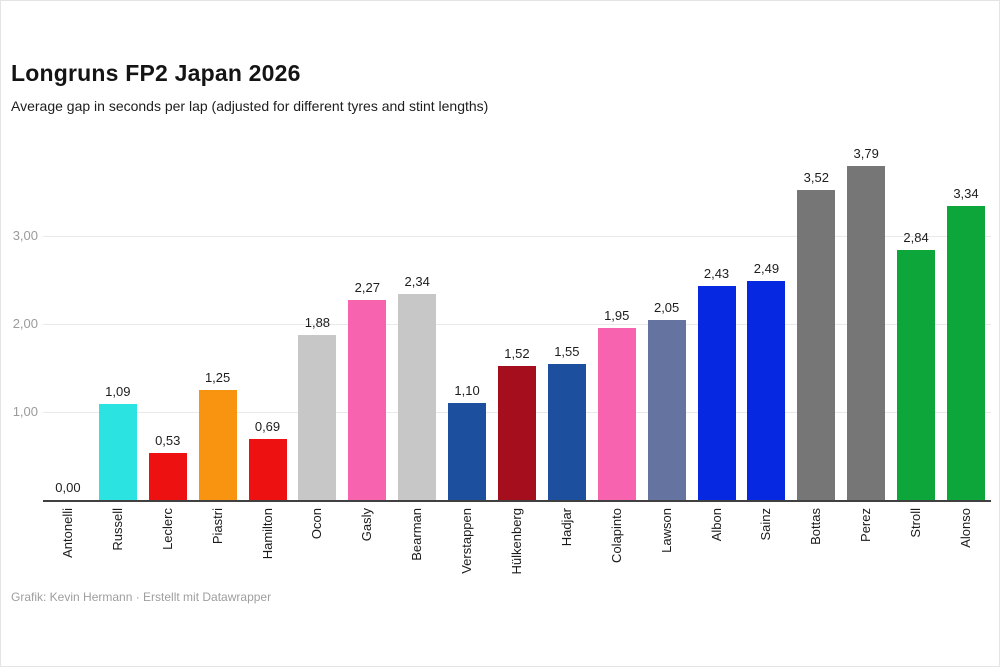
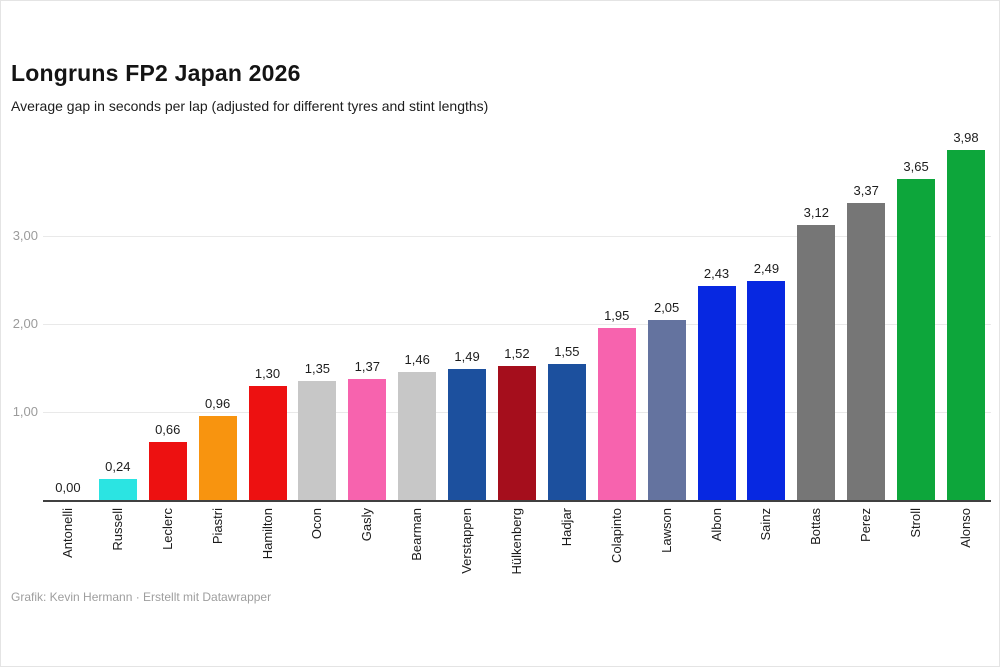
Russell: 1,09 -> 0,24
Leclerc: 0,53 -> 0,66
Piastri: 1,25 -> 0,96
Hamilton: 0,69 -> 1,30
Ocon: 1,88 -> 1,35
Gasly: 2,27 -> 1,37
Bearman: 2,34 -> 1,46
Verstappen: 1,10 -> 1,49
Bottas: 3,52 -> 3,12
Perez: 3,79 -> 3,37
Stroll: 2,84 -> 3,65
Alonso: 3,34 -> 3,98
